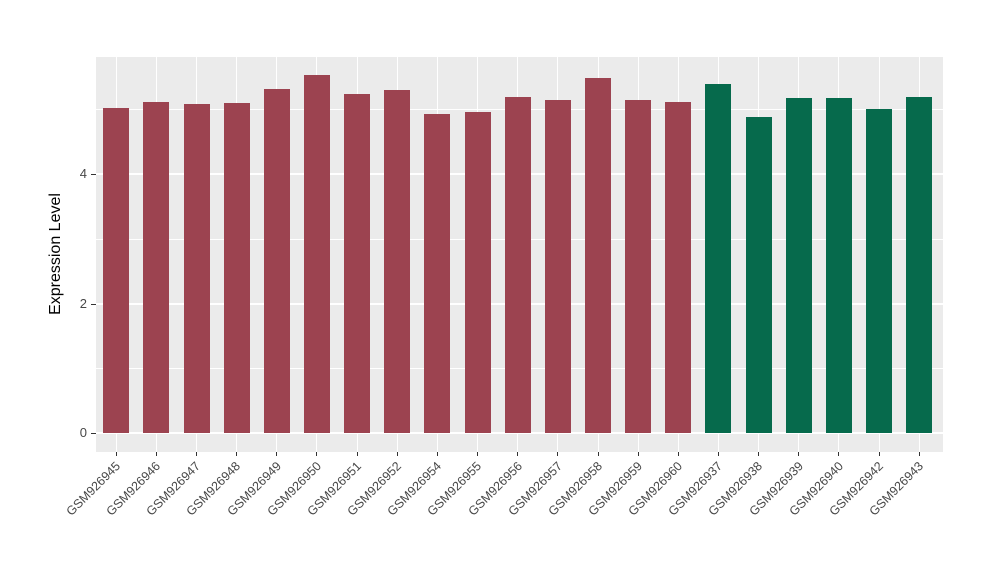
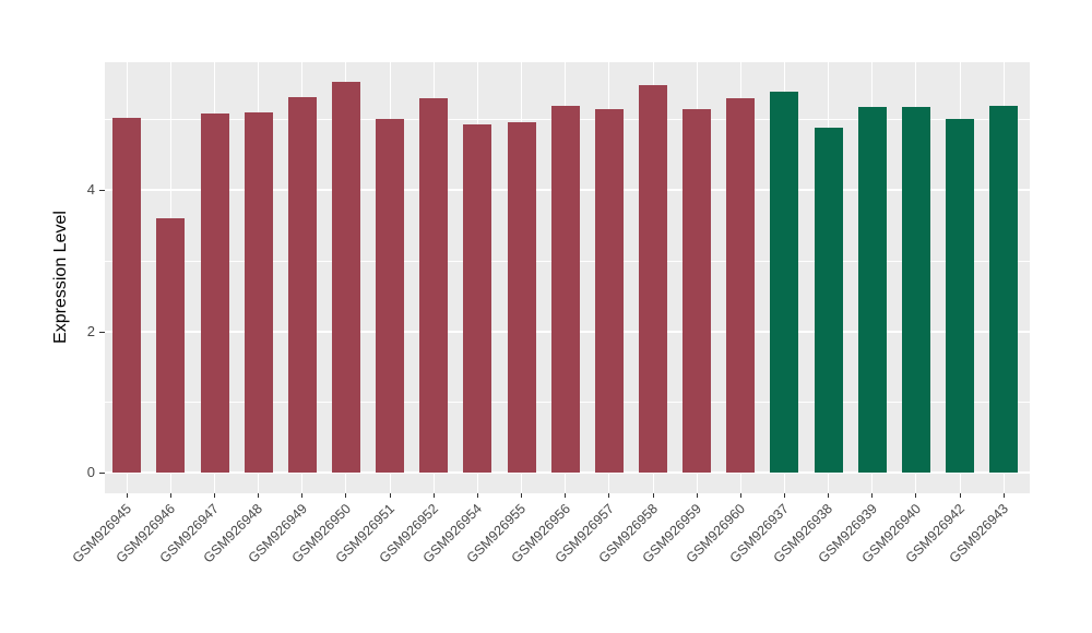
GSM926946: 5.1 -> 3.6
GSM926951: 5.2 -> 5.0
GSM926960: 5.1 -> 5.3
